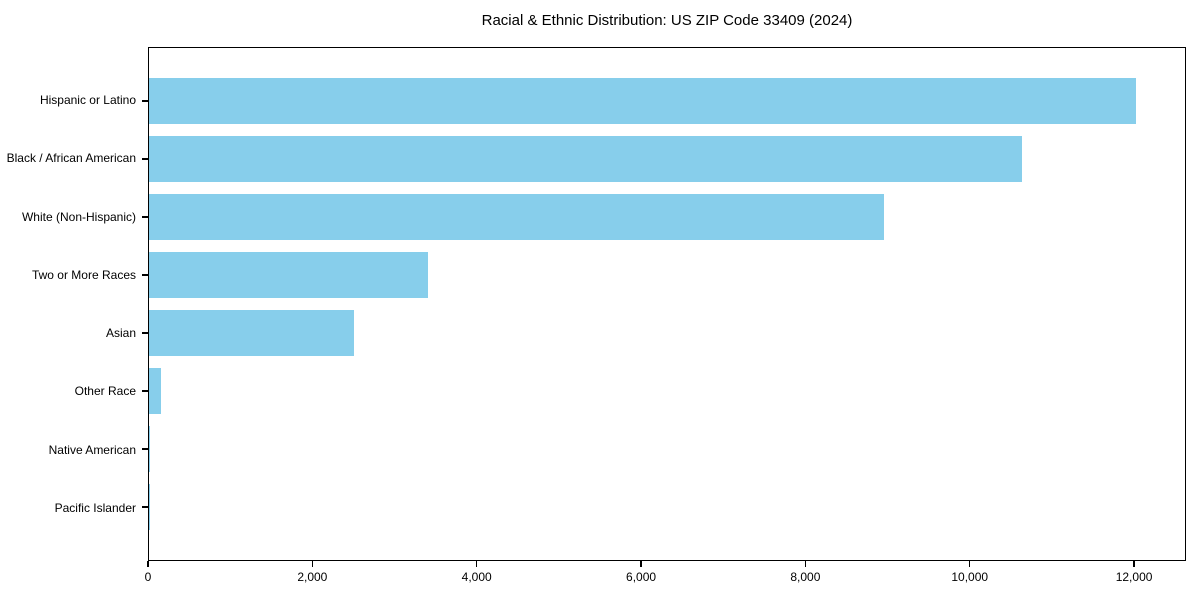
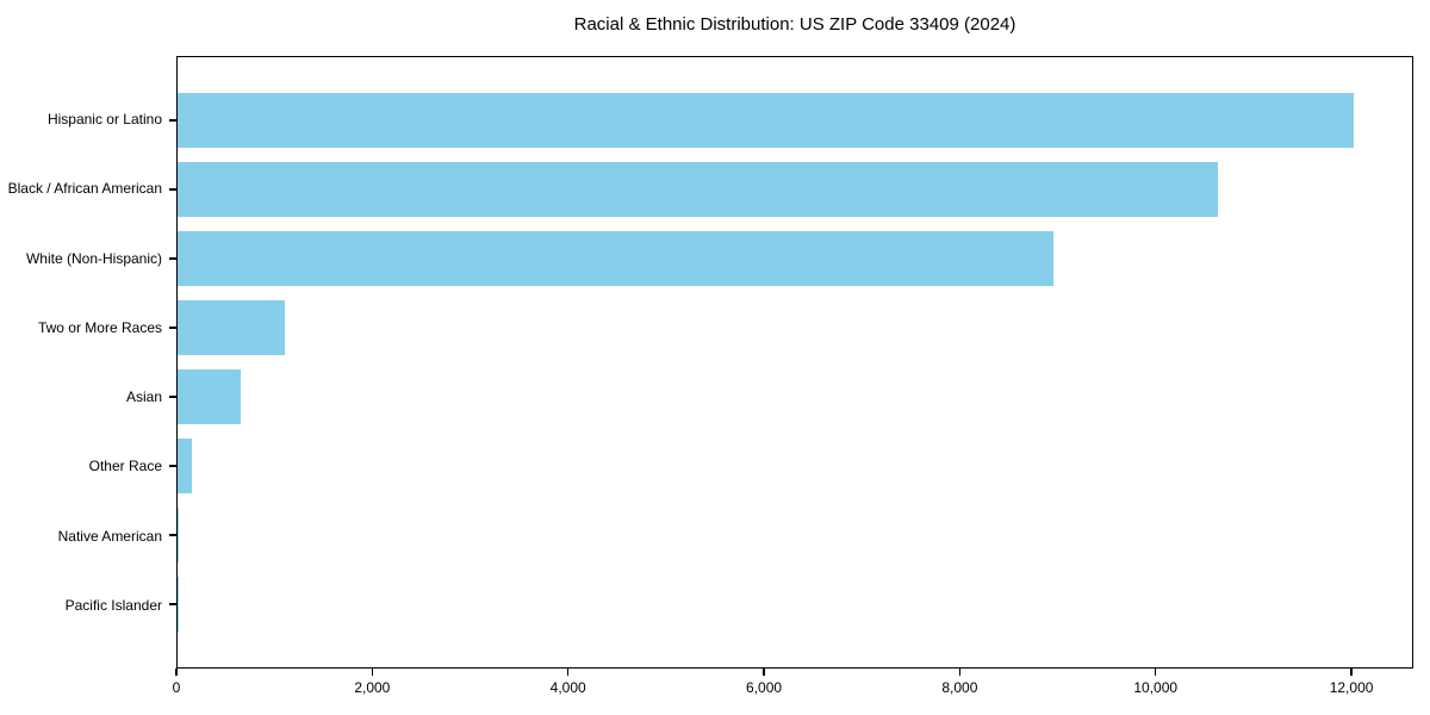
Two or More Races: 3400 -> 1100
Asian: 2500 -> 600
